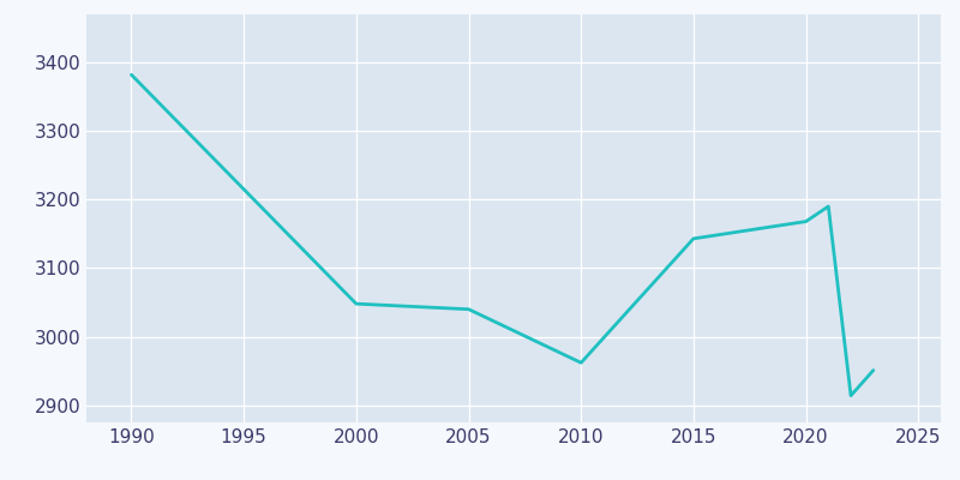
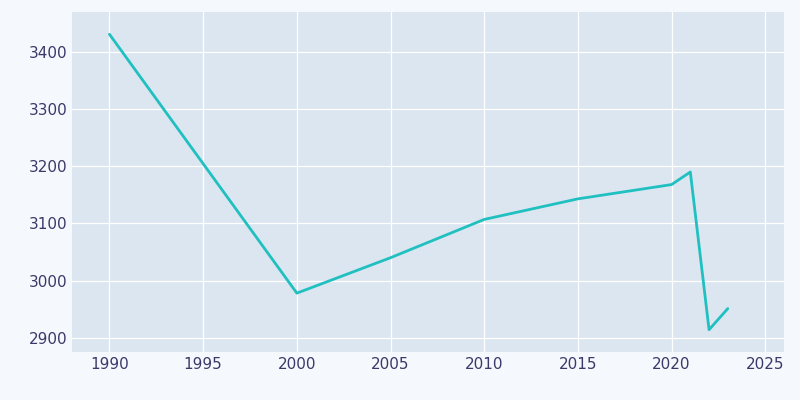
1990: 3382 -> 3431
2000: 3048 -> 2978
2010: 2962 -> 3107
